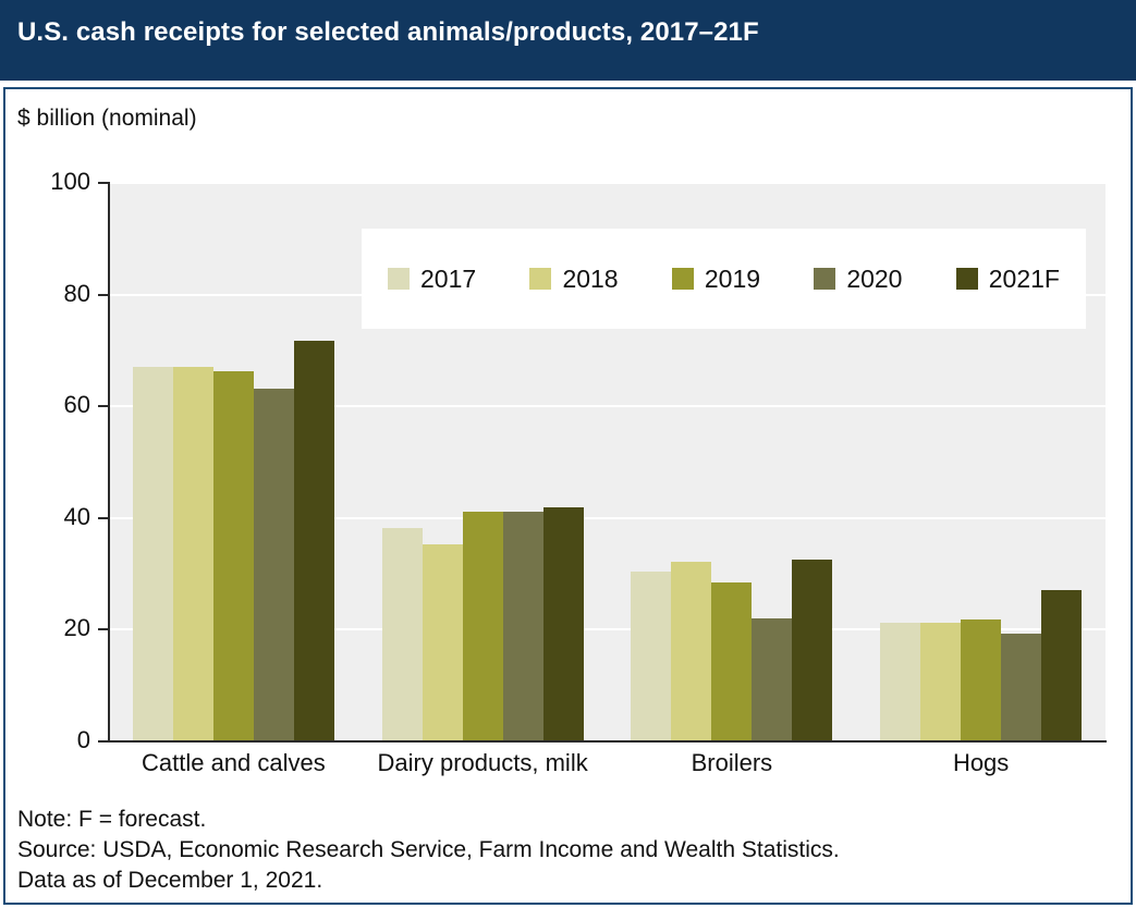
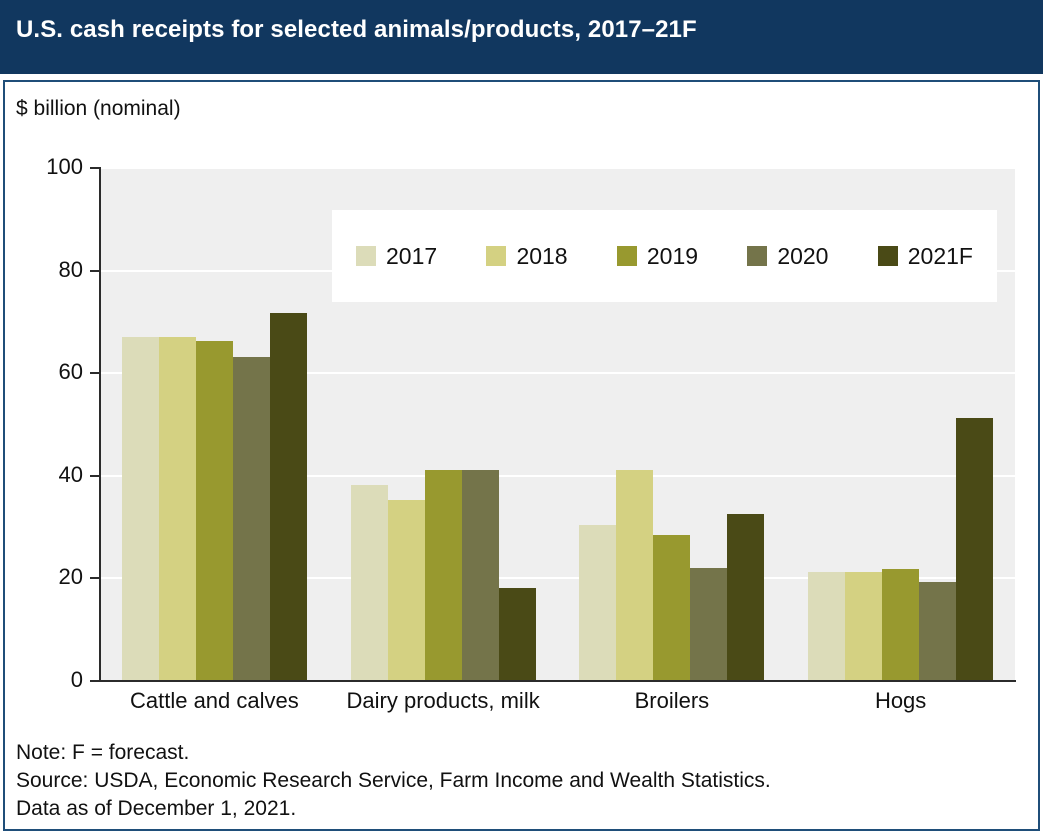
2021F/Dairy products, milk: 42 -> 18
2018/Broilers: 32 -> 41
2021F/Hogs: 27 -> 51
